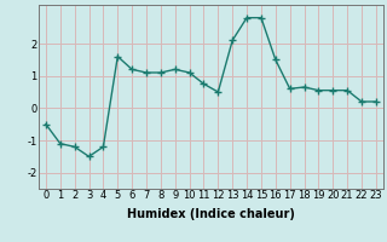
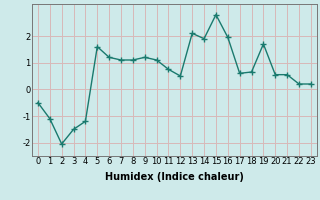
2: -1.20 -> -2.05
14: 2.80 -> 1.90
16: 1.50 -> 1.95
19: 0.55 -> 1.70
